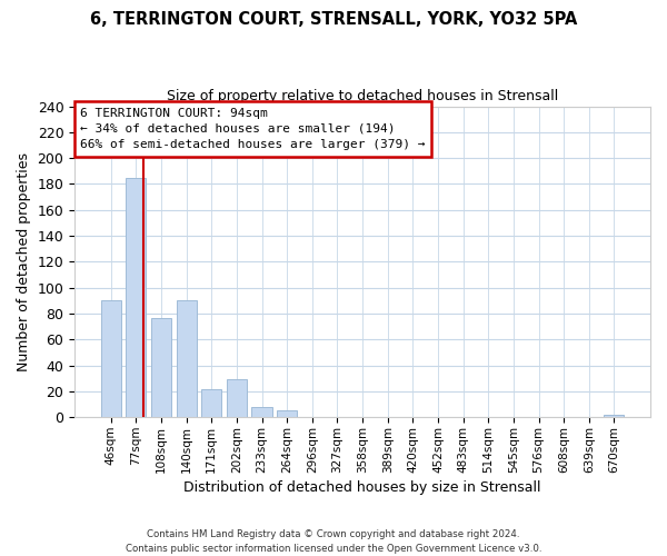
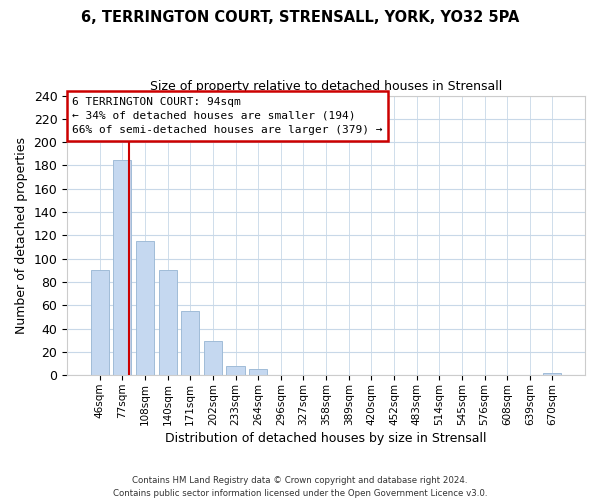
108sqm: 77 -> 115
171sqm: 22 -> 55
